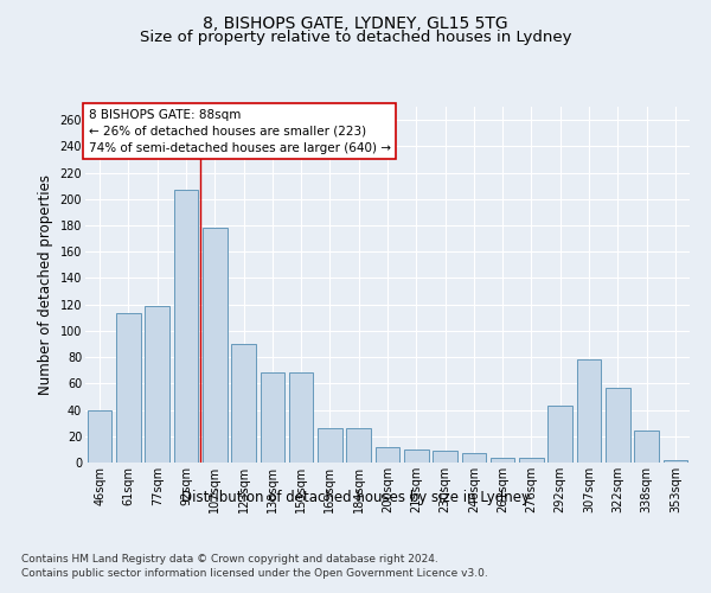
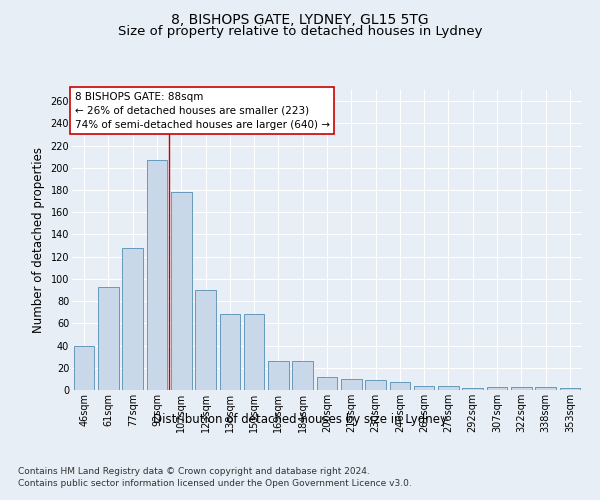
61sqm: 113 -> 93
77sqm: 119 -> 128
292sqm: 43 -> 2
307sqm: 78 -> 3
322sqm: 57 -> 3
338sqm: 24 -> 3
